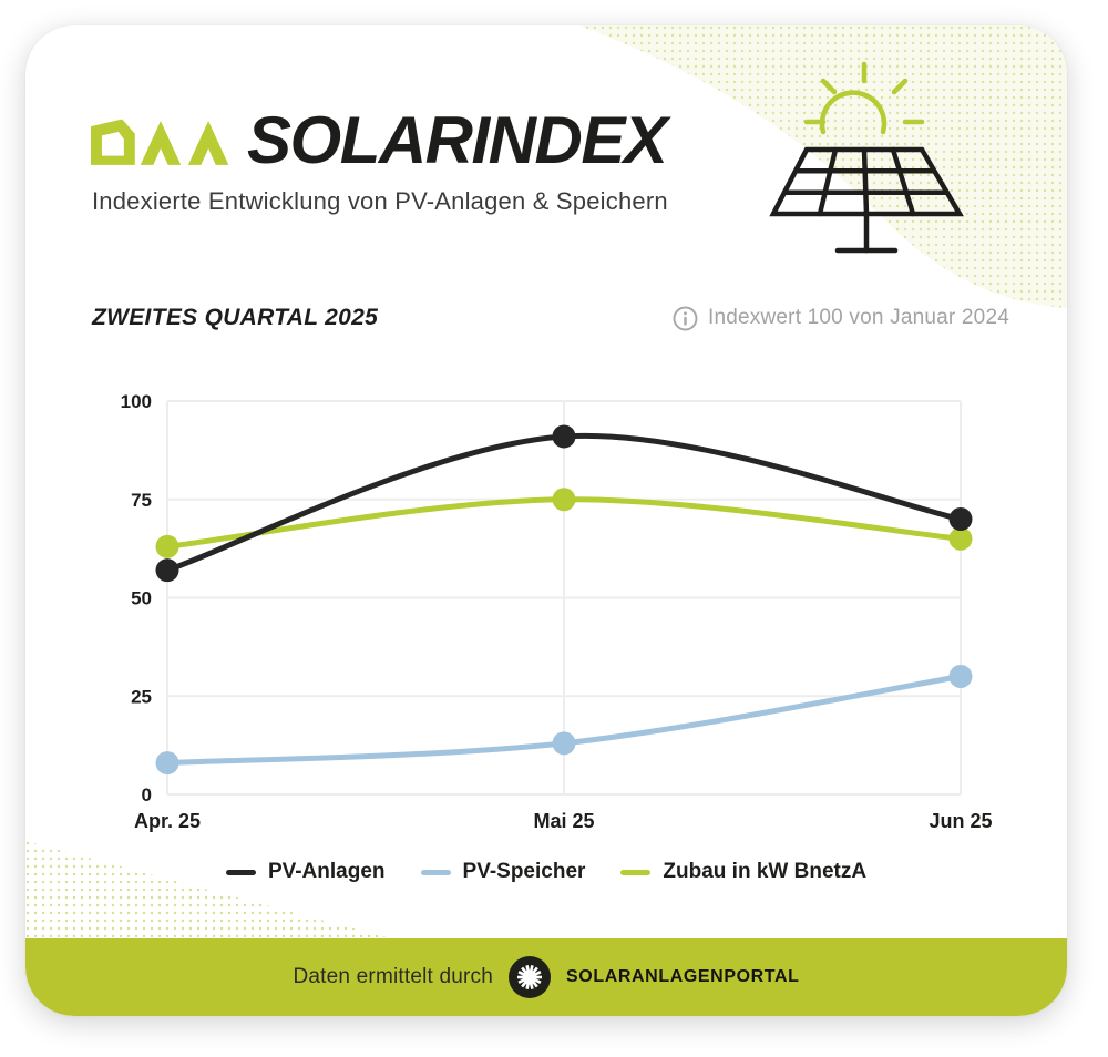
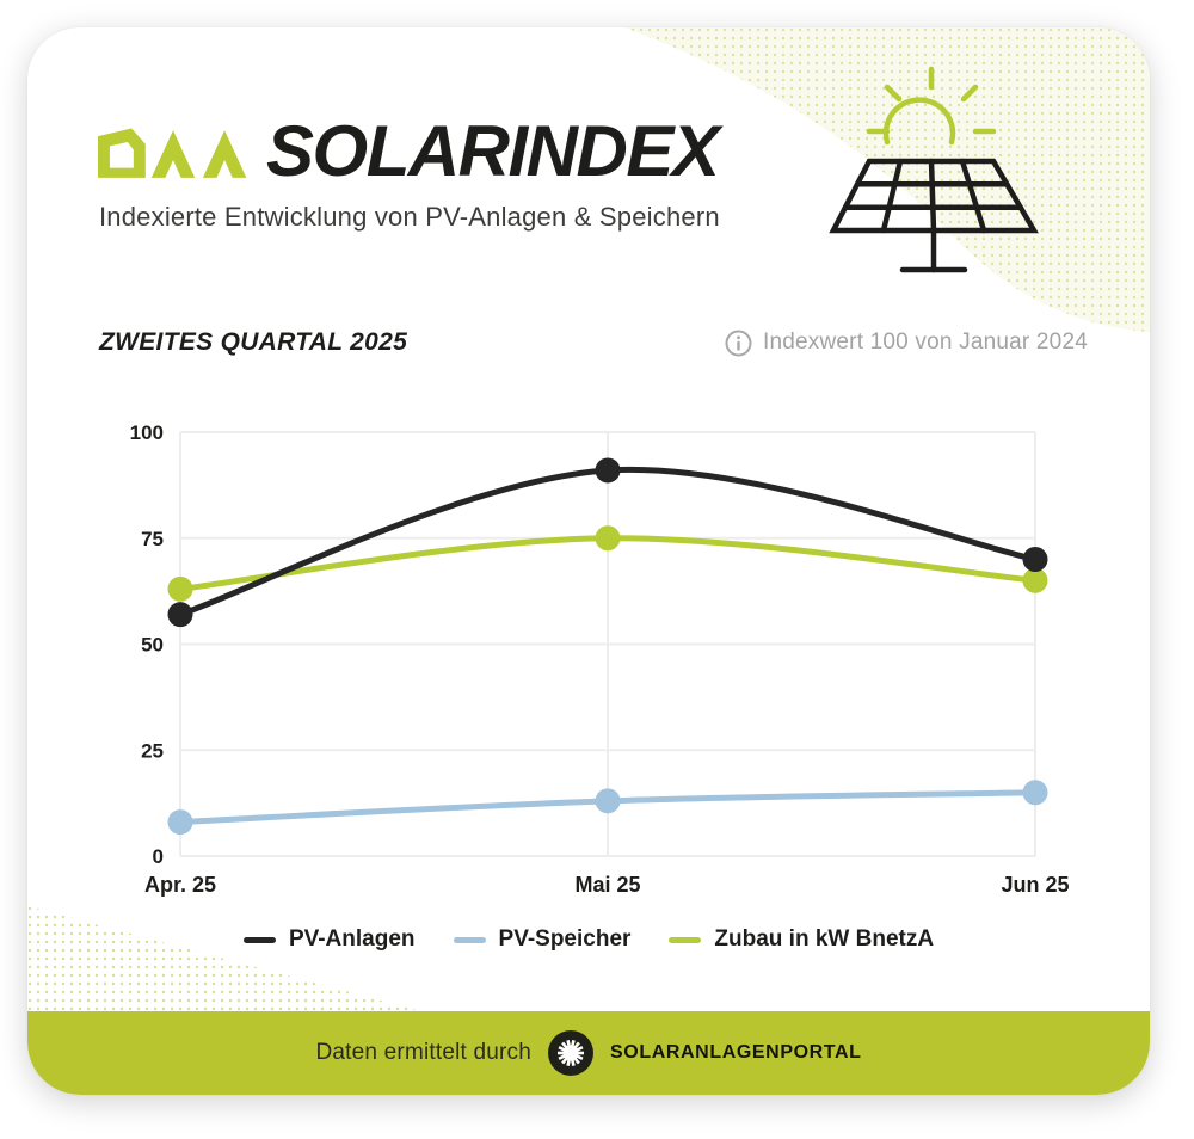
PV-Speicher/Jun 25: 30 -> 15
